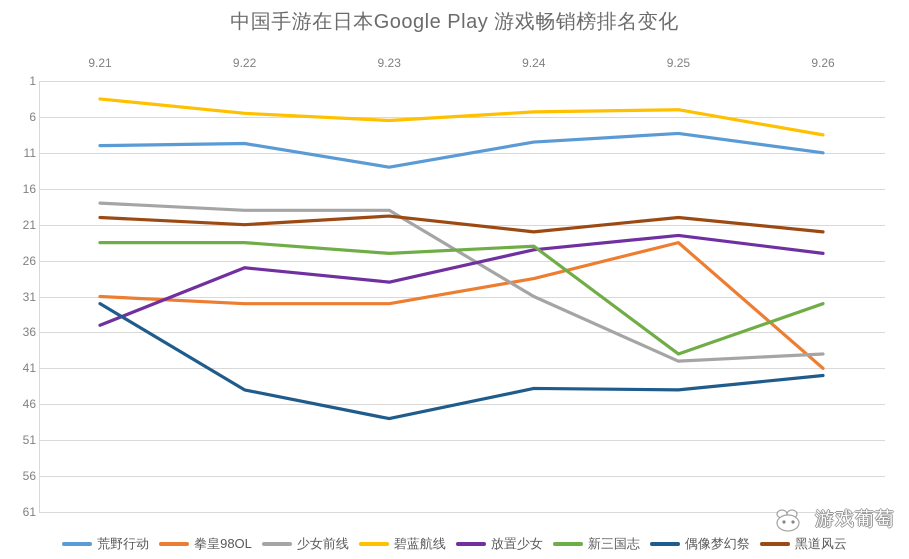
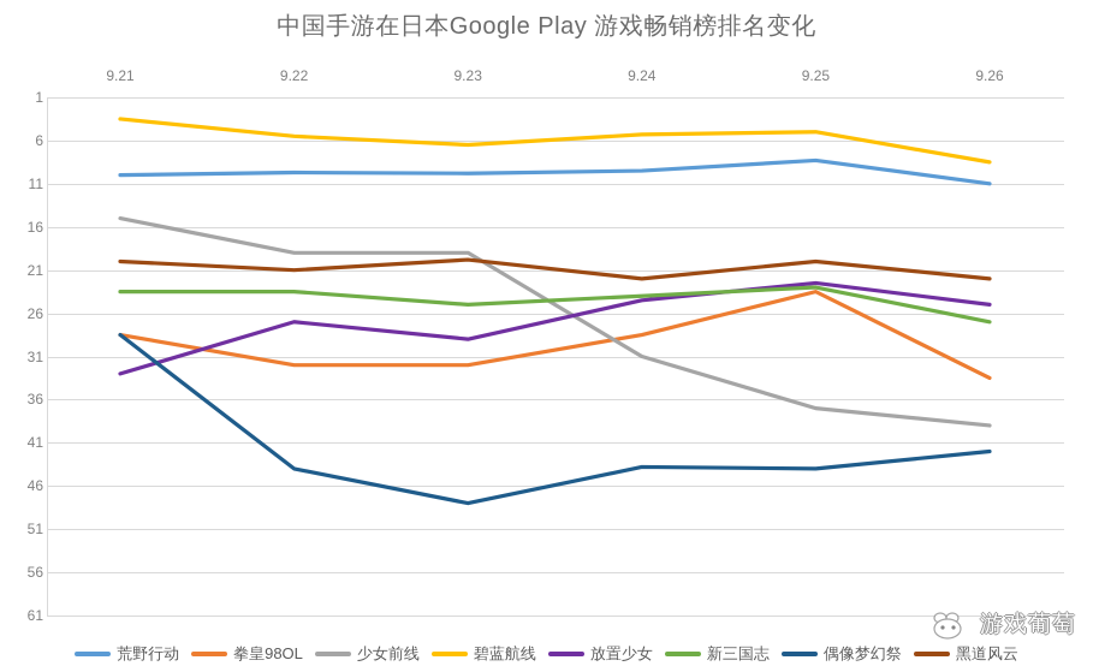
拳皇98OL/9.21: 31 -> 28
少女前线/9.21: 18 -> 15
放置少女/9.21: 35 -> 33
偶像梦幻祭/9.21: 32 -> 28
荒野行动/9.23: 13 -> 10
少女前线/9.25: 40 -> 37
新三国志/9.25: 39 -> 23
拳皇98OL/9.26: 41 -> 34
新三国志/9.26: 32 -> 27
